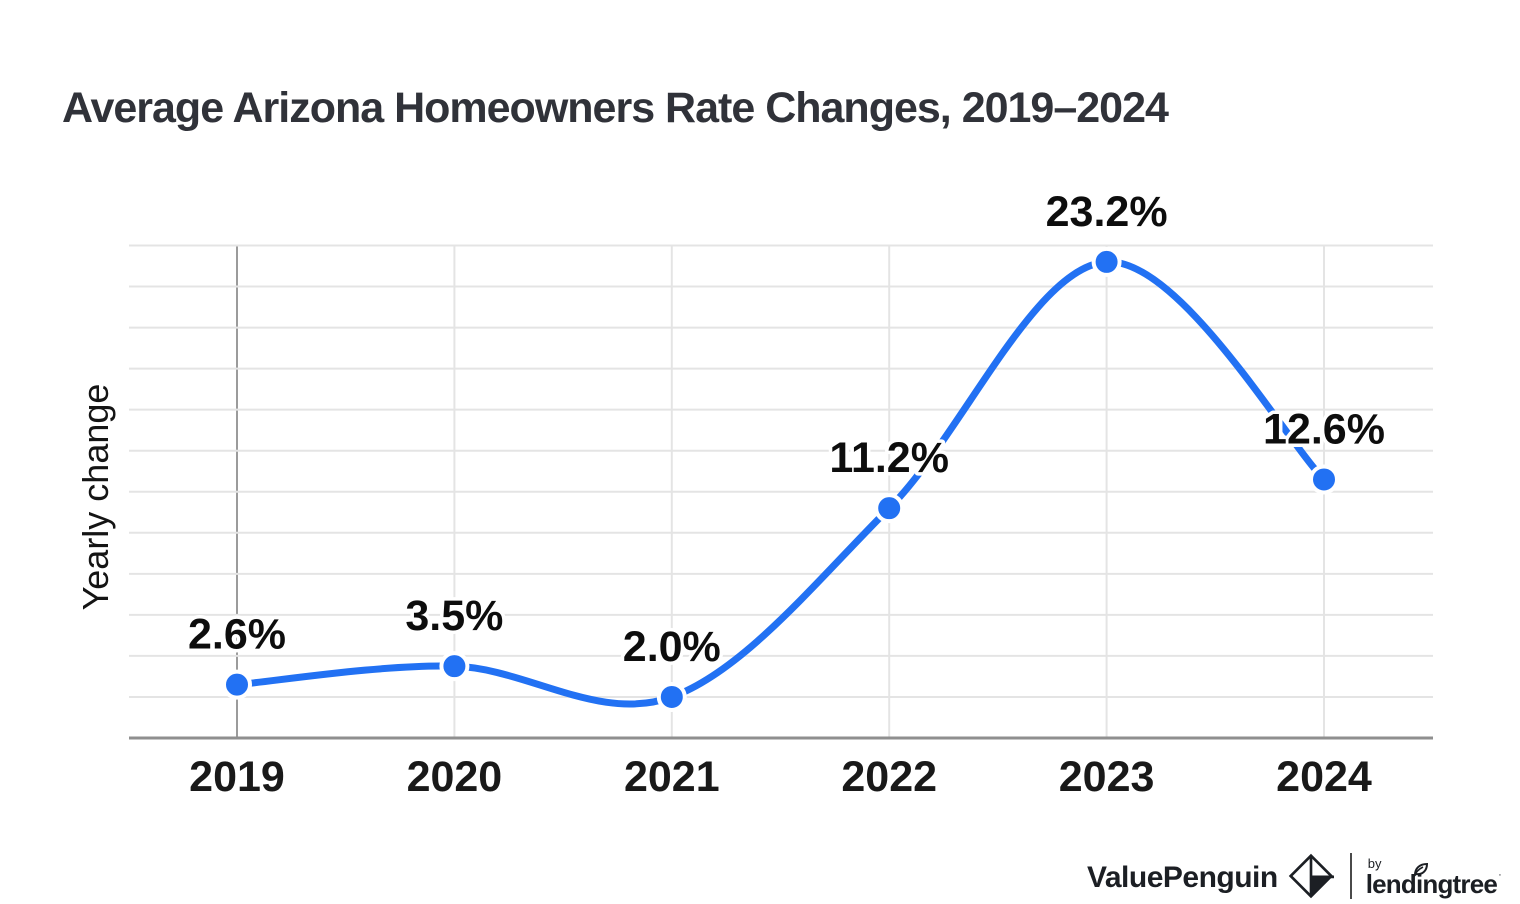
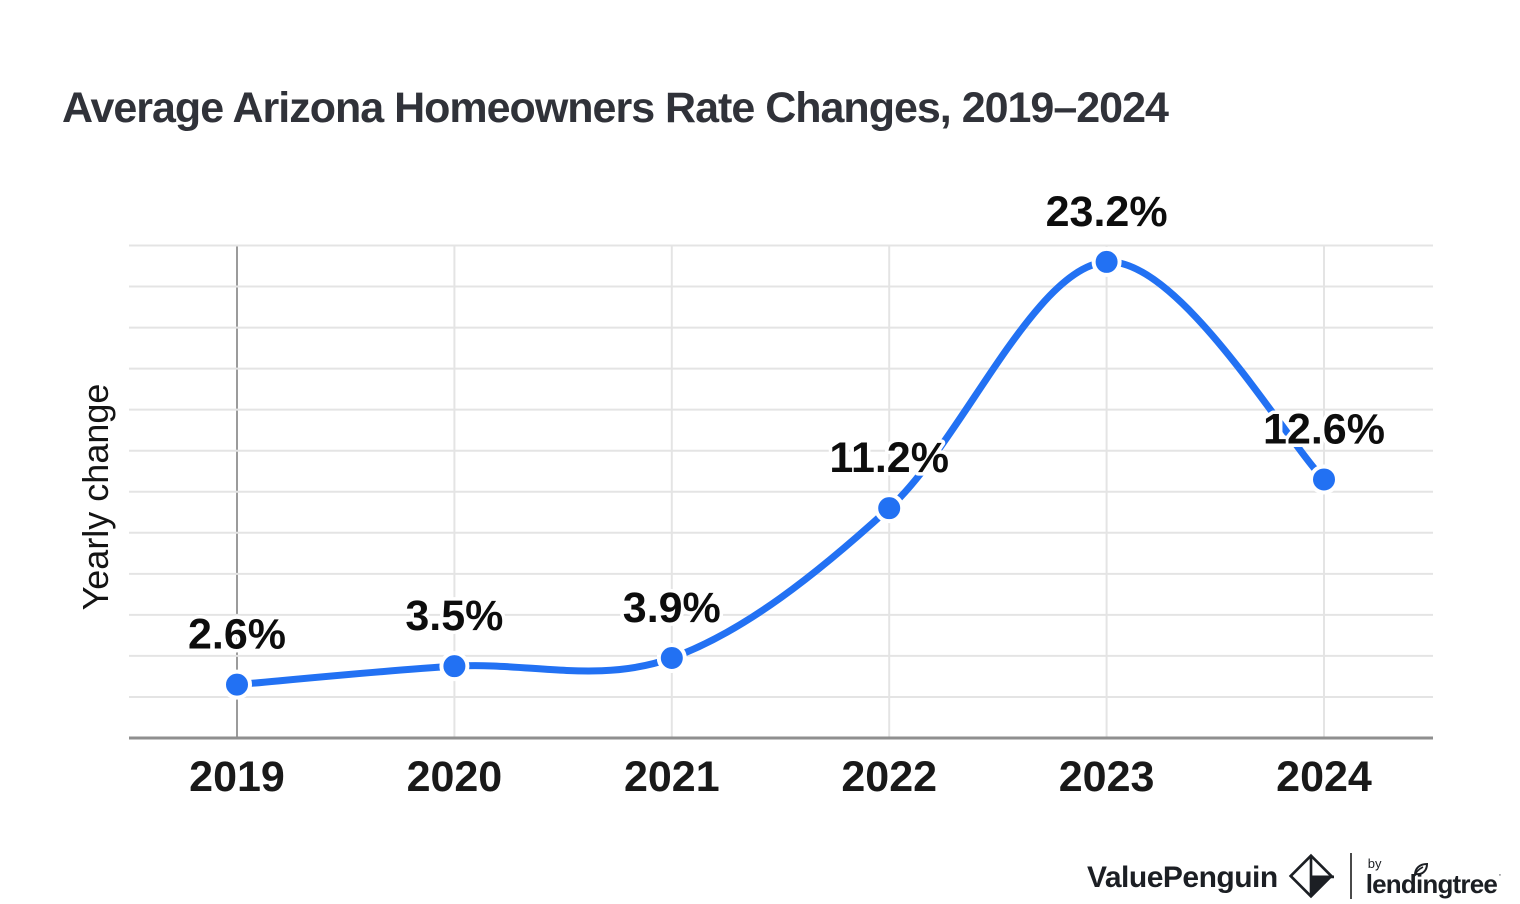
2021: 2.0% -> 3.9%
